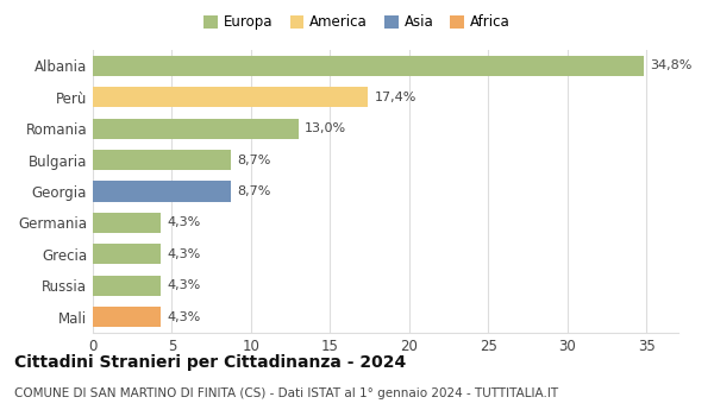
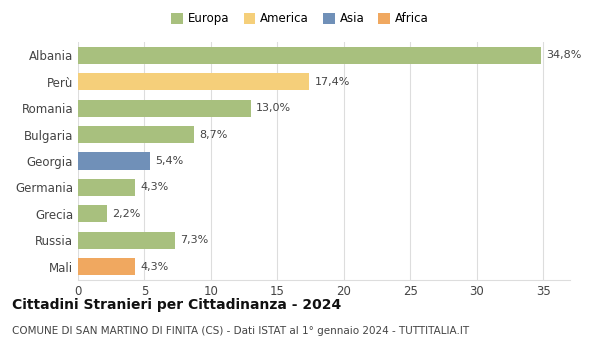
Georgia: 8,7% -> 5,4%
Grecia: 4,3% -> 2,2%
Russia: 4,3% -> 7,3%
